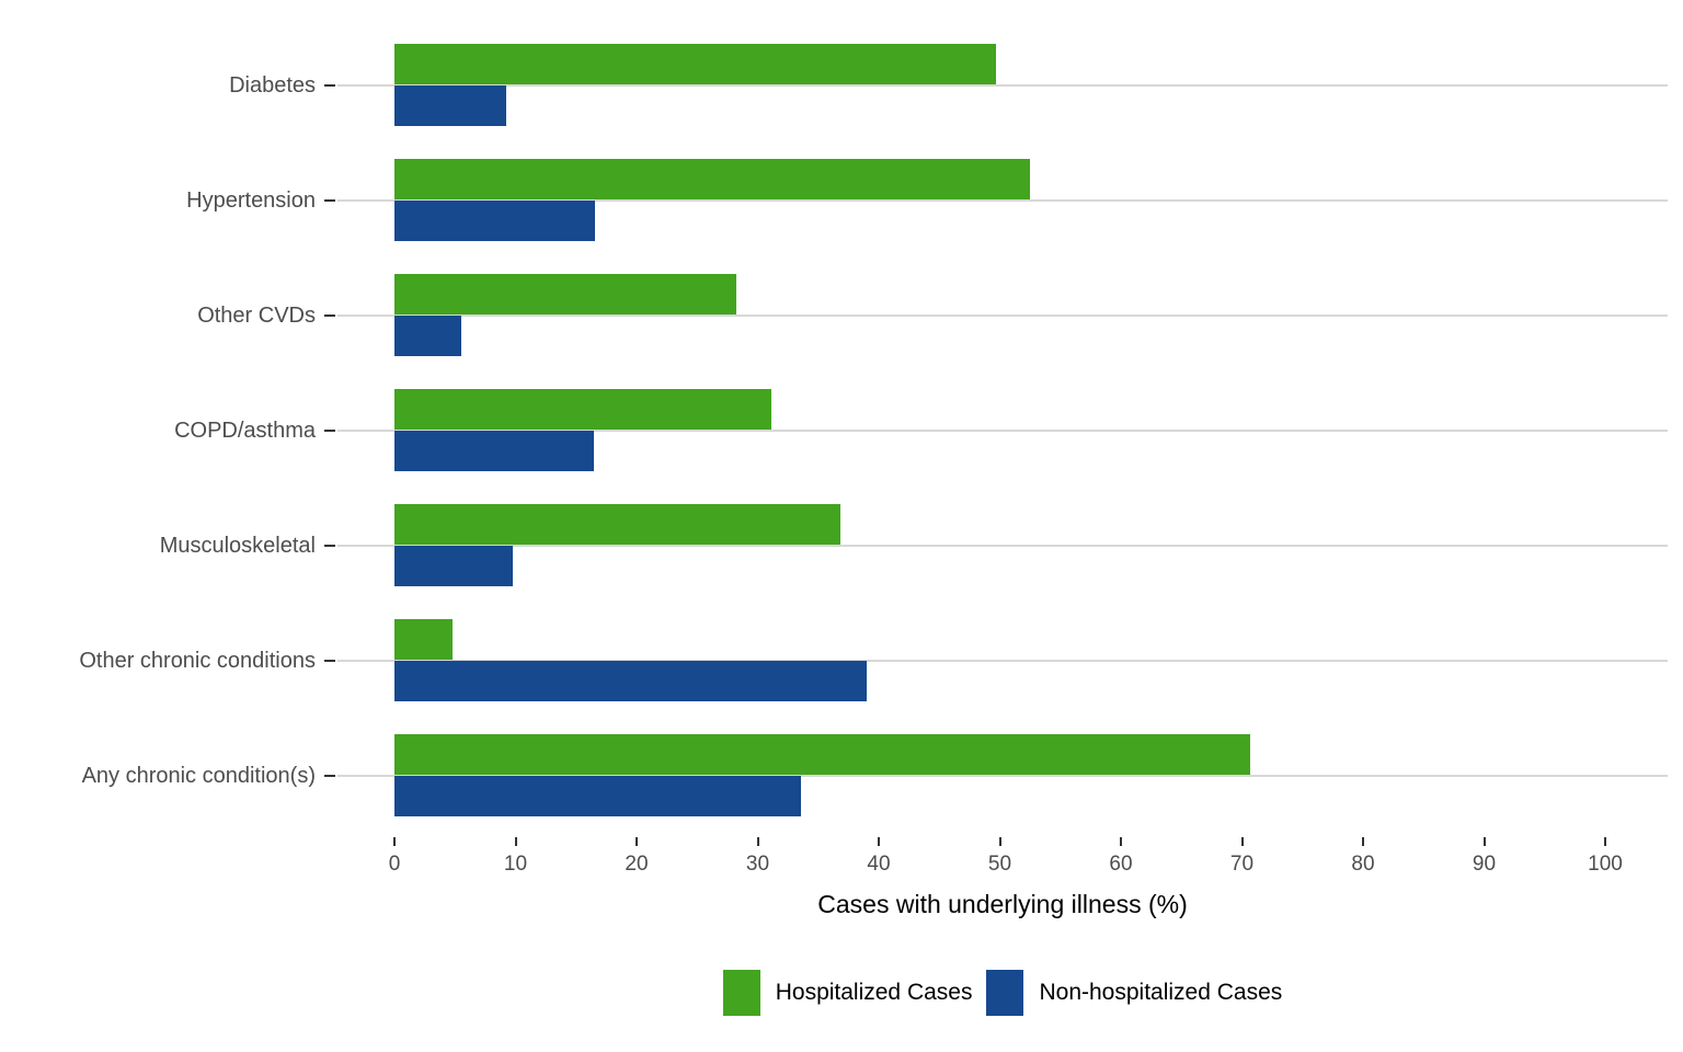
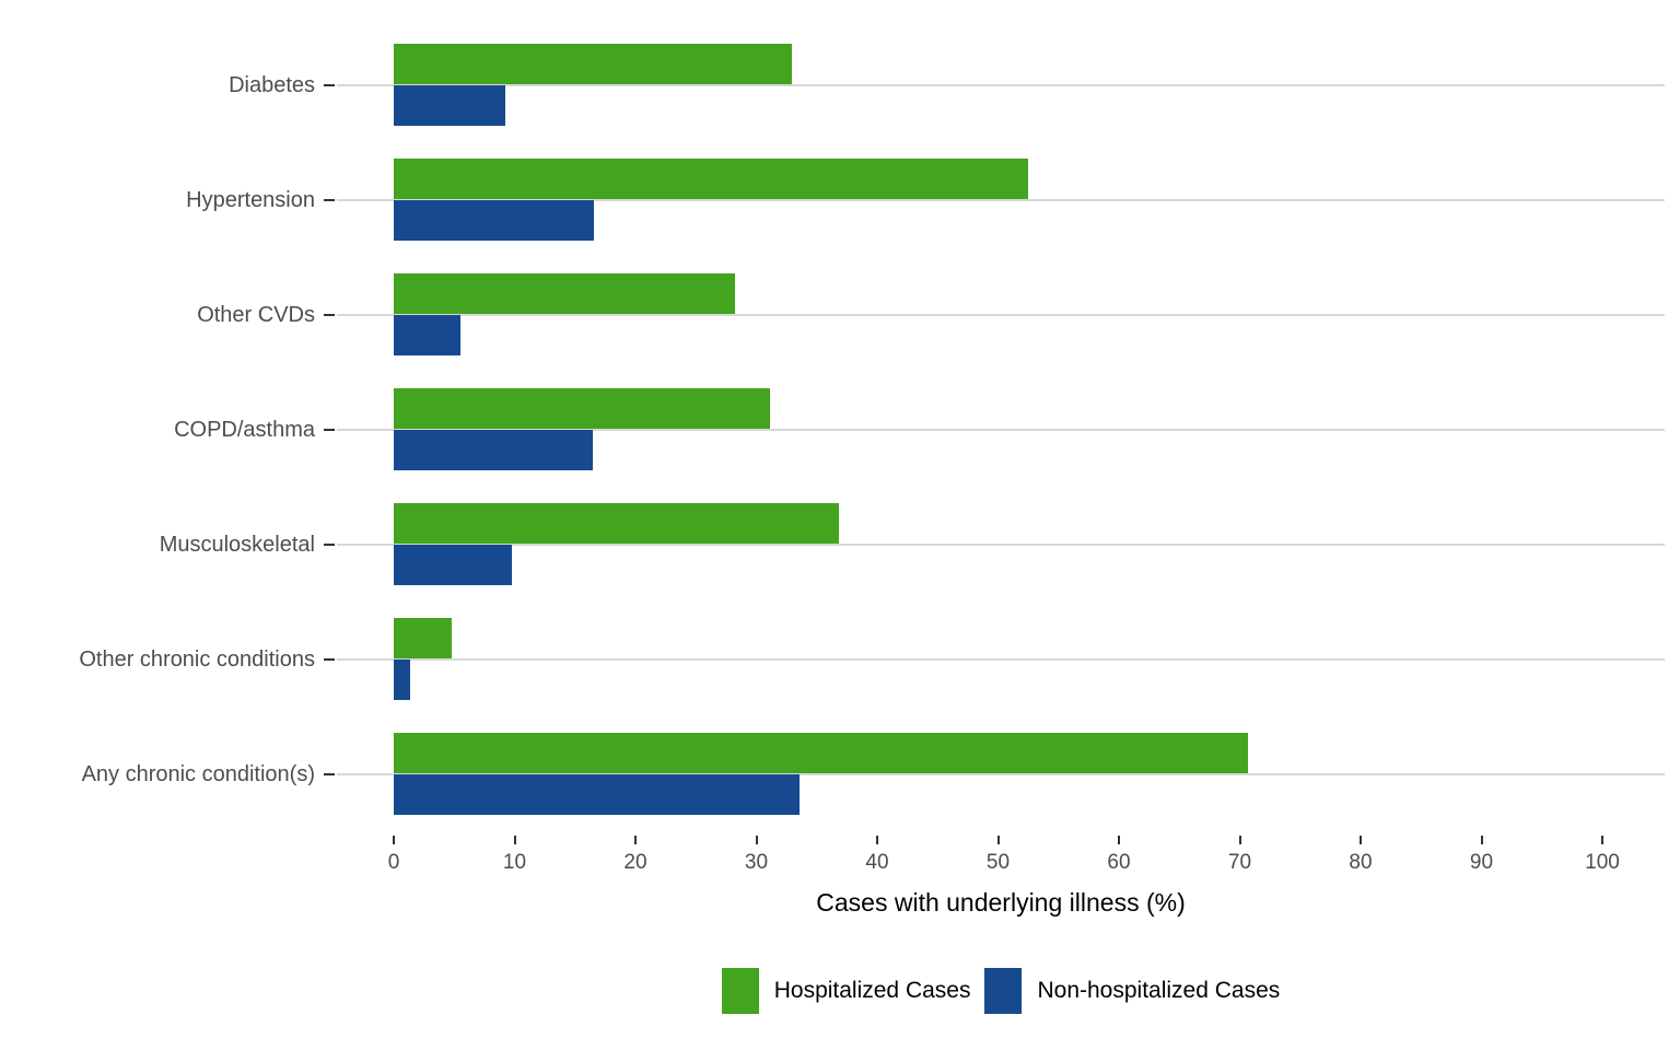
Hospitalized Cases/Diabetes: 49.7 -> 32.9
Non-hospitalized Cases/Other chronic conditions: 39.0 -> 1.4
